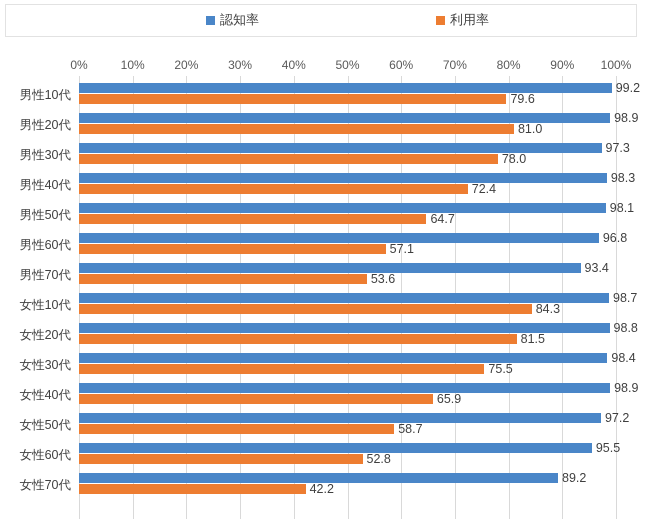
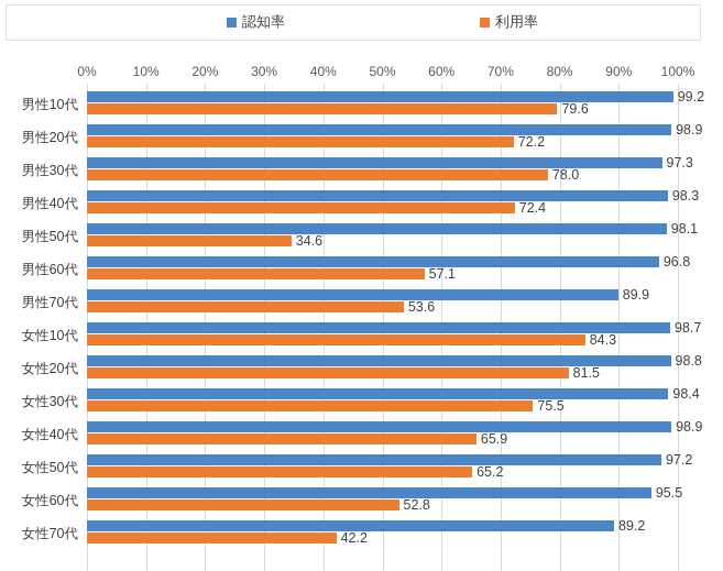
利用率/男性20代: 81.0 -> 72.2
利用率/男性50代: 64.7 -> 34.6
認知率/男性70代: 93.4 -> 89.9
利用率/女性50代: 58.7 -> 65.2
